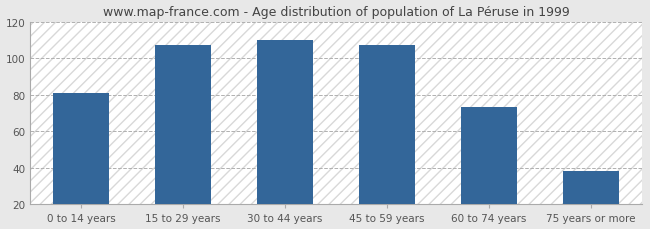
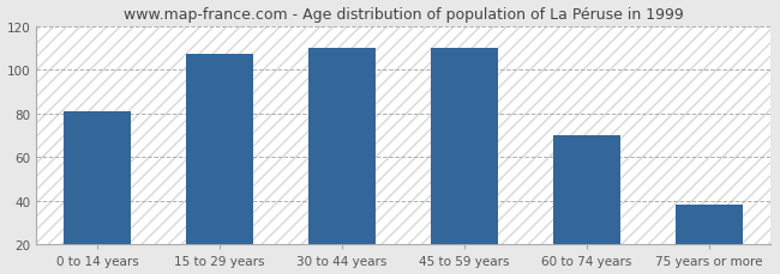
45 to 59 years: 107 -> 110
60 to 74 years: 73 -> 70
